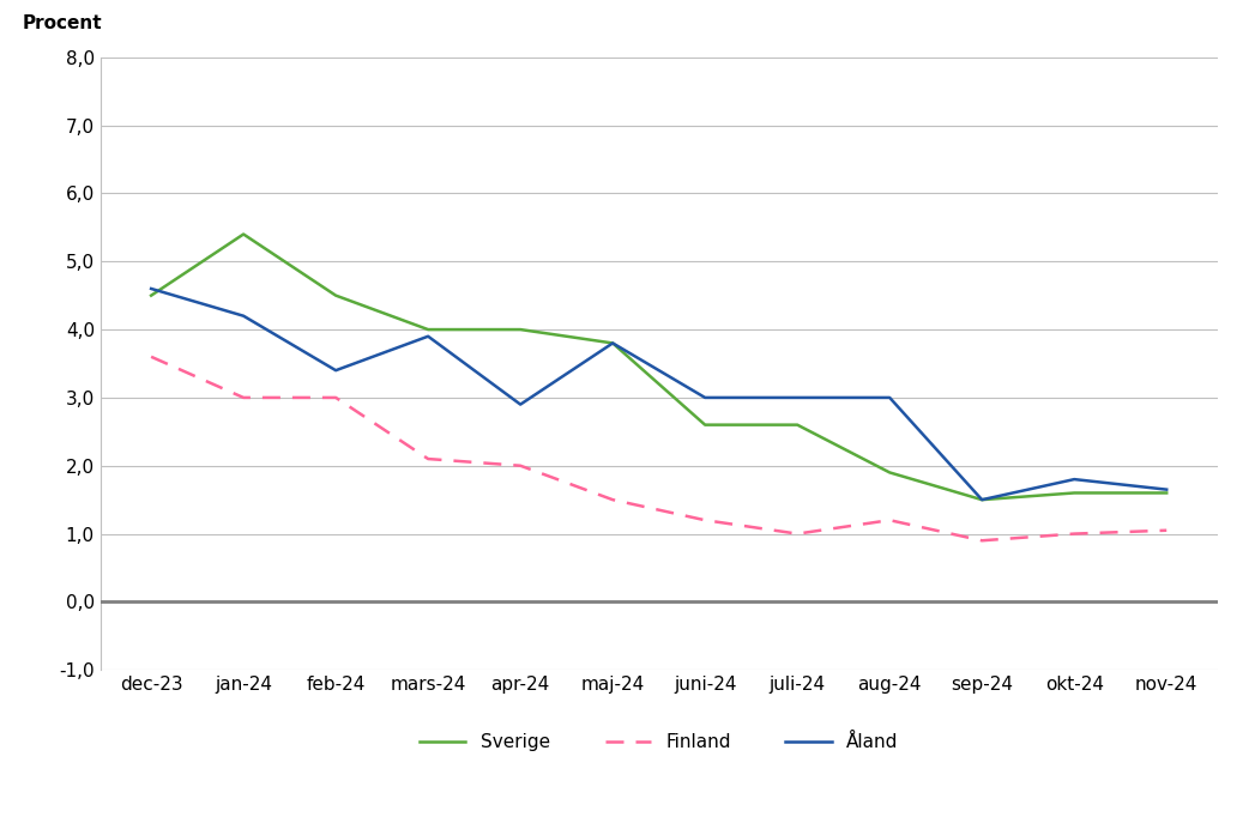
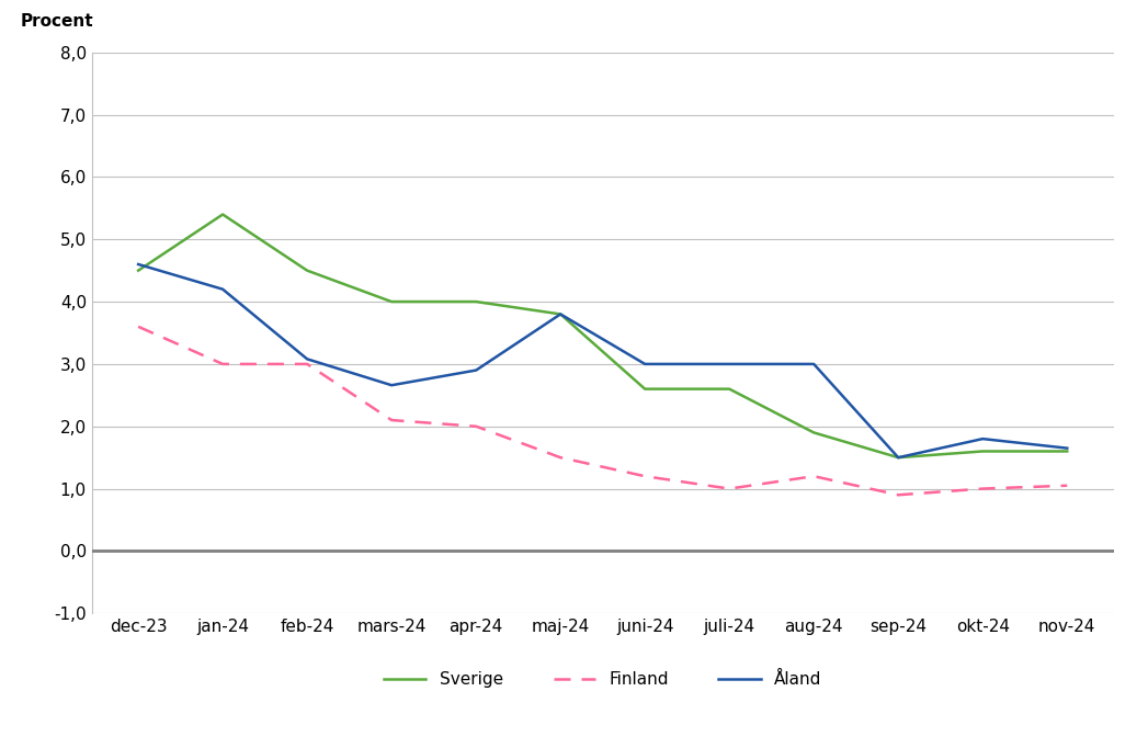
Åland/feb-24: 3,40 -> 3,08
Åland/mars-24: 3,90 -> 2,66
